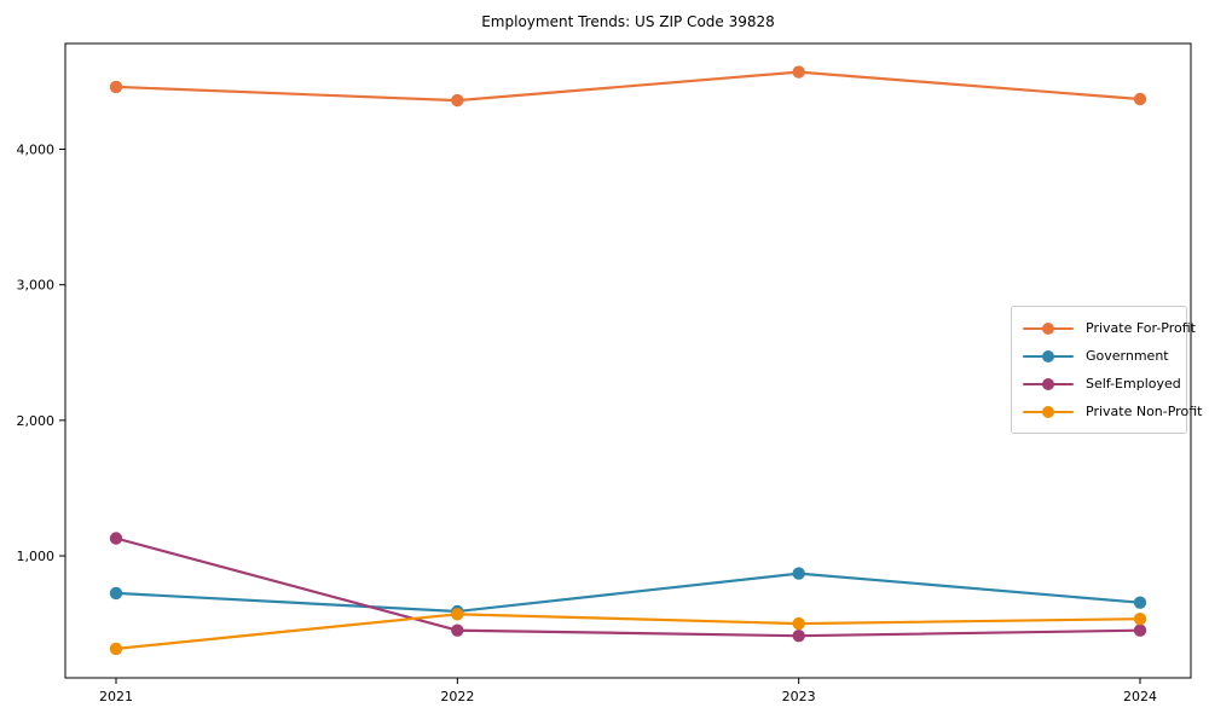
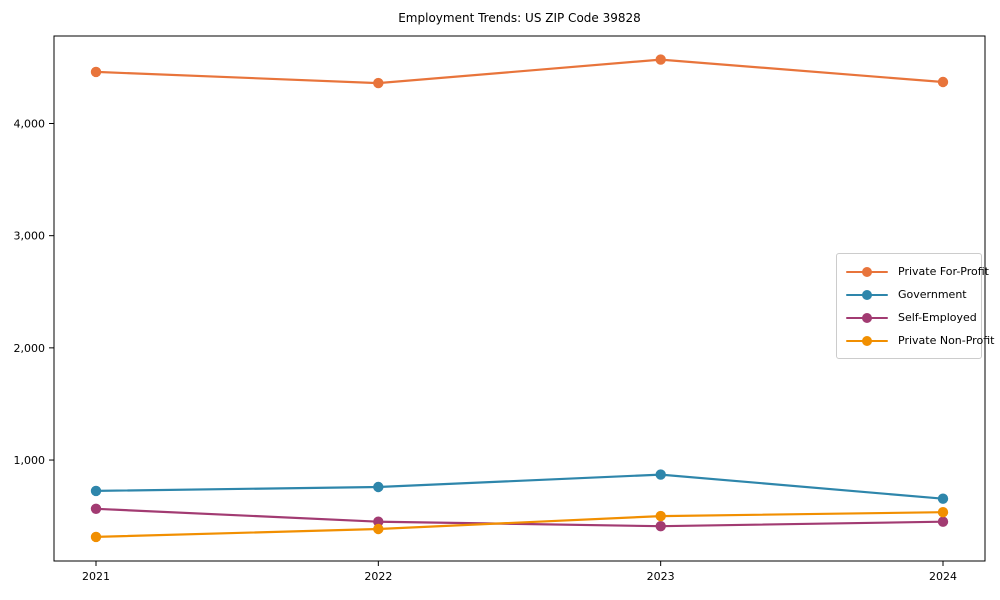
Self-Employed/2021: 1130 -> 560
Government/2022: 590 -> 760
Private Non-Profit/2022: 570 -> 380
